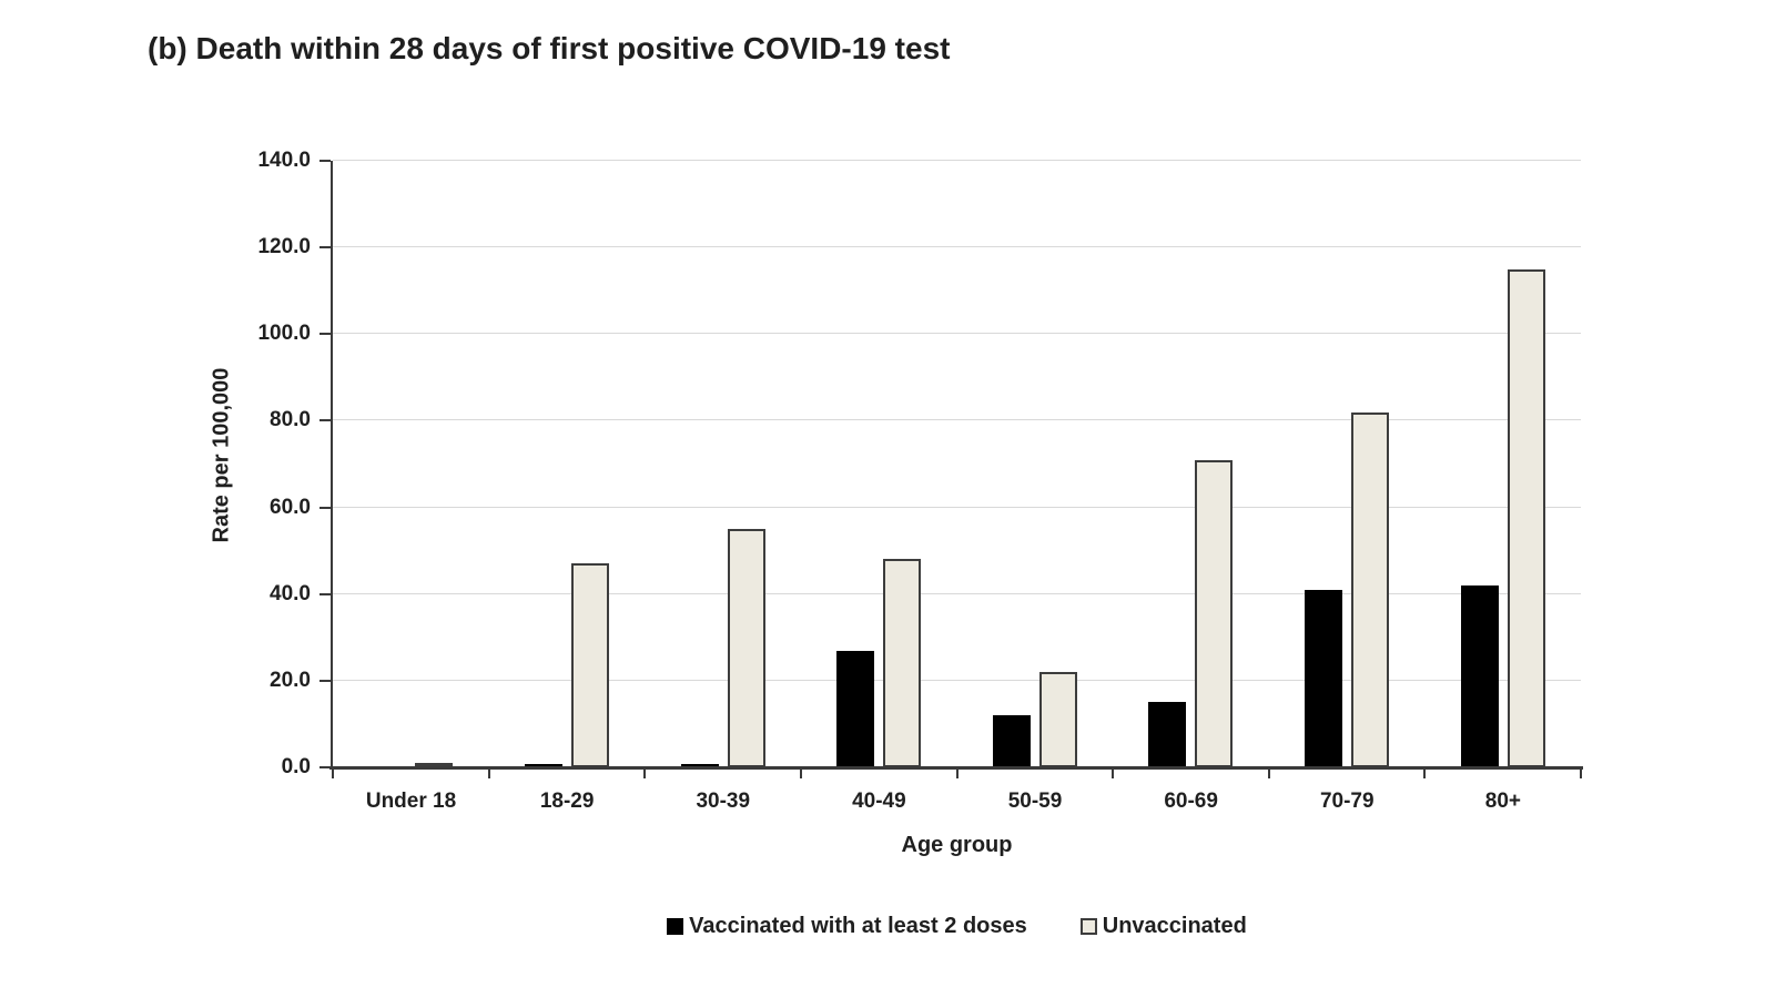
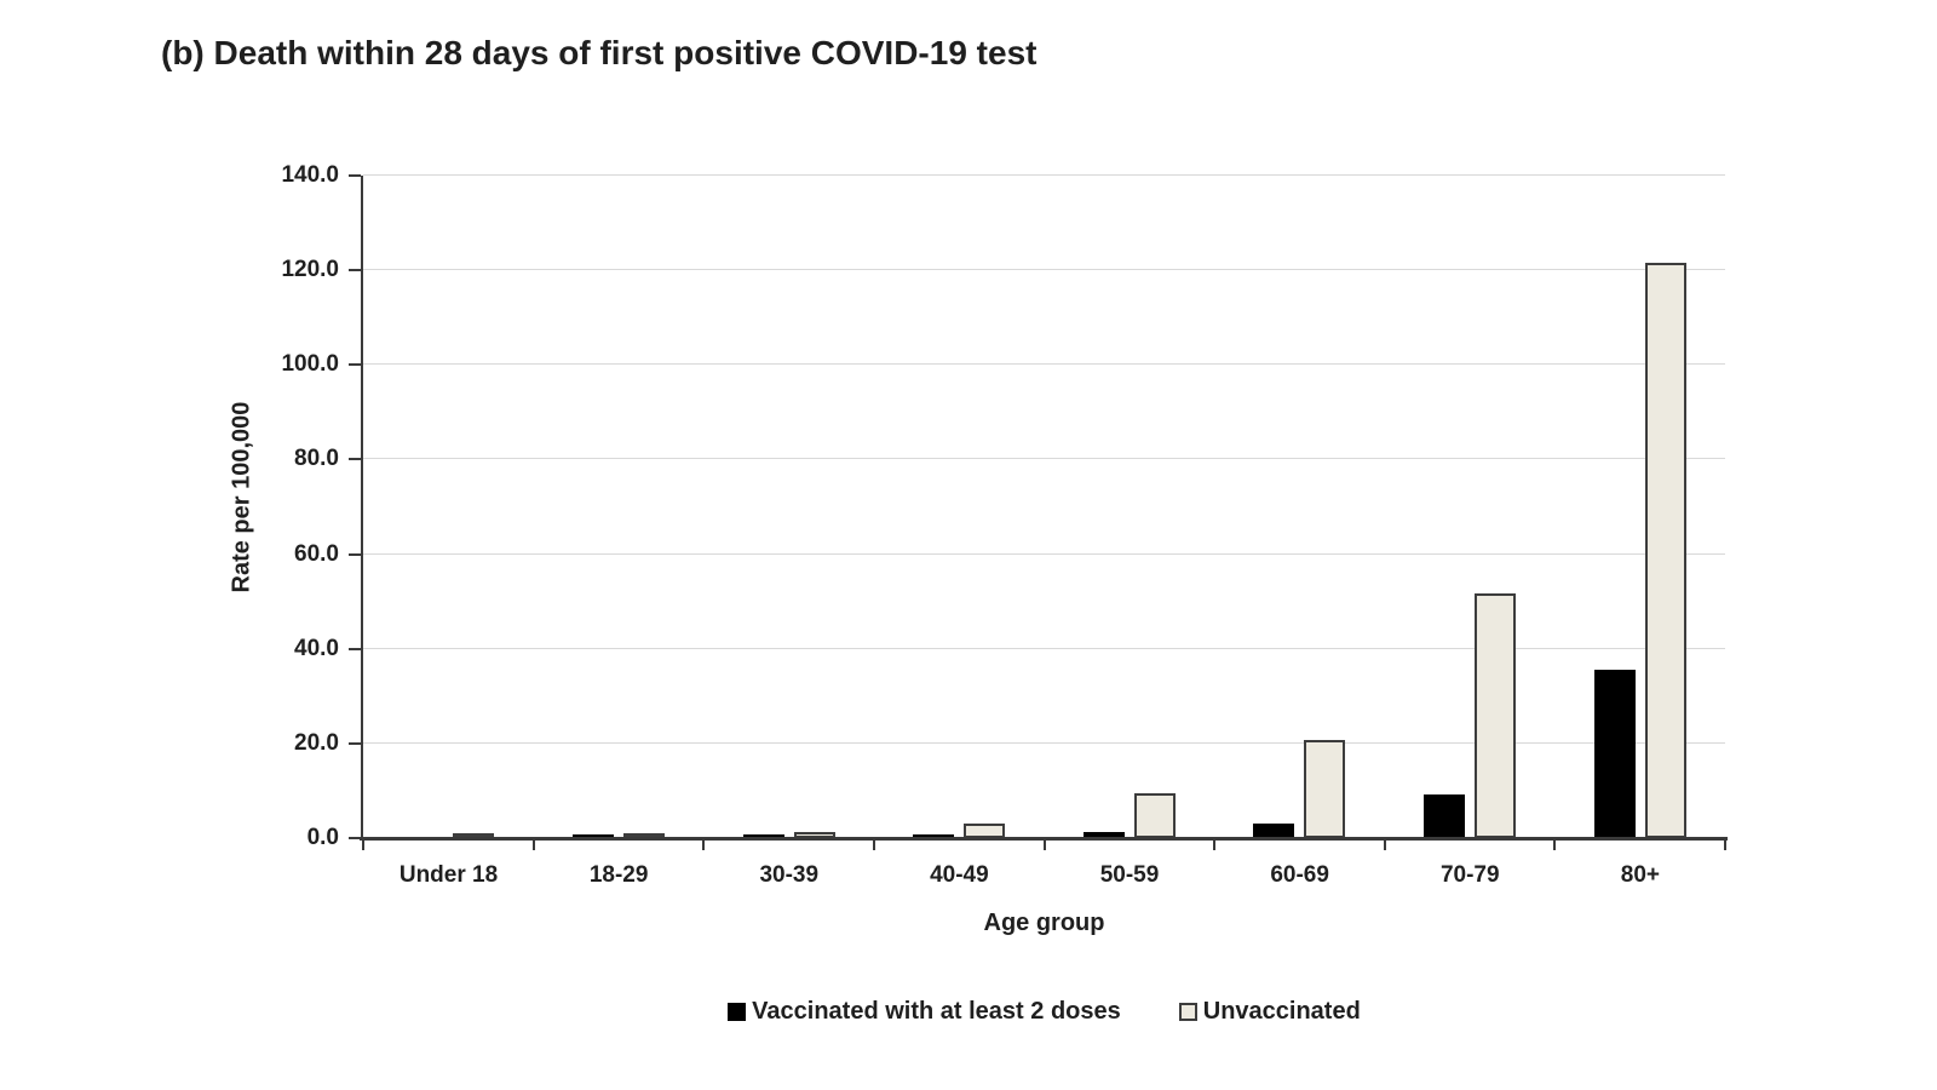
Unvaccinated/18-29: 47 -> 1
Unvaccinated/30-39: 55 -> 1
Vaccinated with at least 2 doses/40-49: 27 -> 1
Unvaccinated/40-49: 48 -> 3
Vaccinated with at least 2 doses/50-59: 12 -> 1
Unvaccinated/50-59: 22 -> 10
Vaccinated with at least 2 doses/60-69: 15 -> 3
Unvaccinated/60-69: 71 -> 21
Vaccinated with at least 2 doses/70-79: 41 -> 9
Unvaccinated/70-79: 82 -> 52
Vaccinated with at least 2 doses/80+: 42 -> 36
Unvaccinated/80+: 115 -> 122
